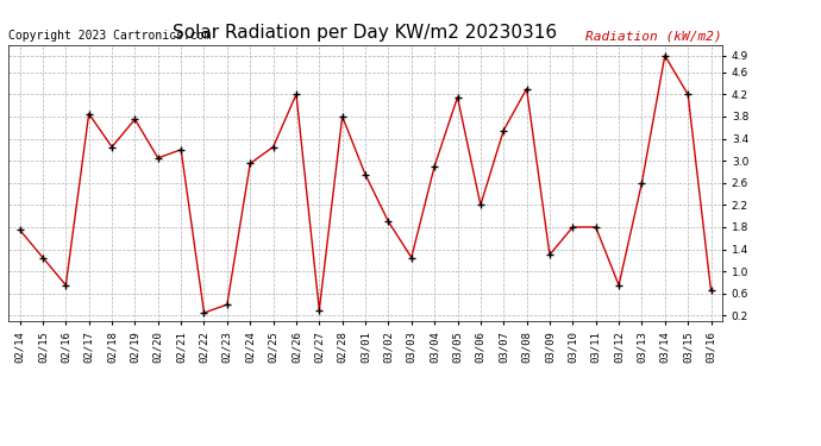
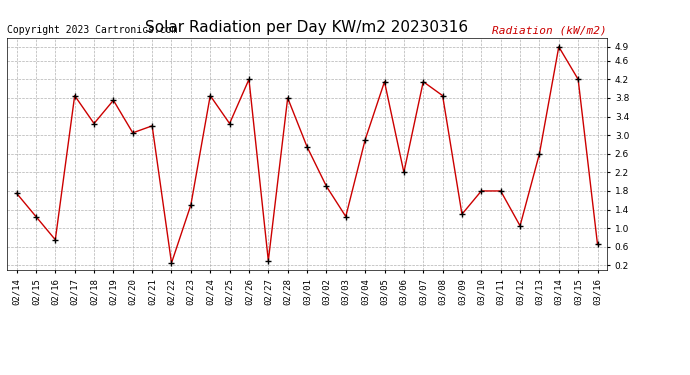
02/23: 0.40 -> 1.50
02/24: 2.95 -> 3.85
03/07: 3.55 -> 4.15
03/08: 4.30 -> 3.85
03/12: 0.75 -> 1.05
